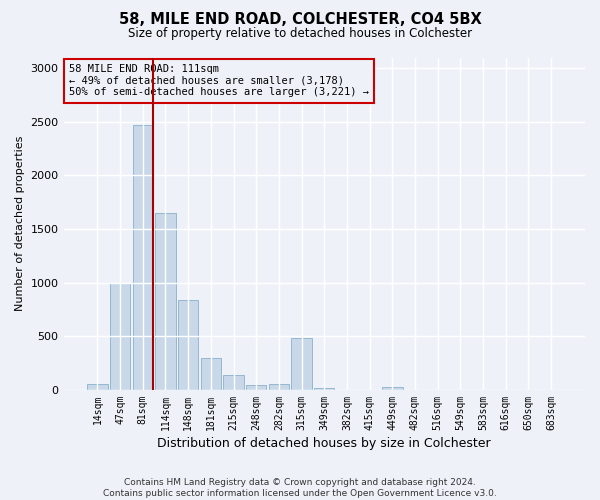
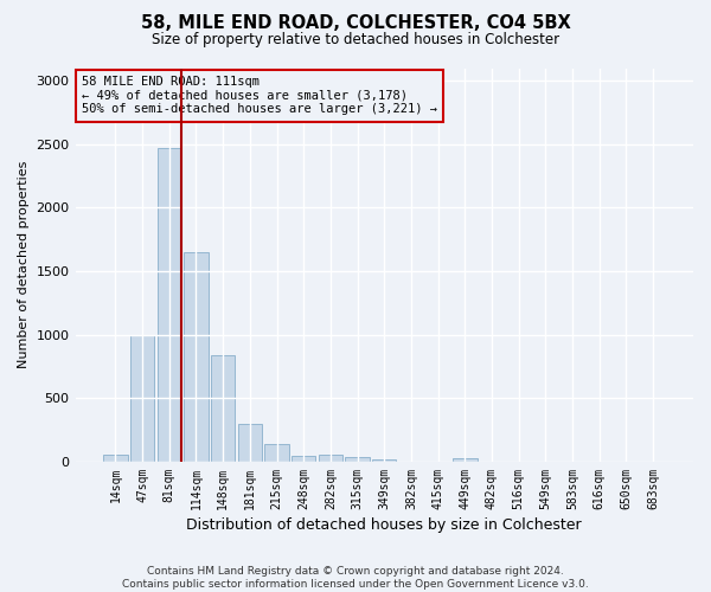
315sqm: 480 -> 40
